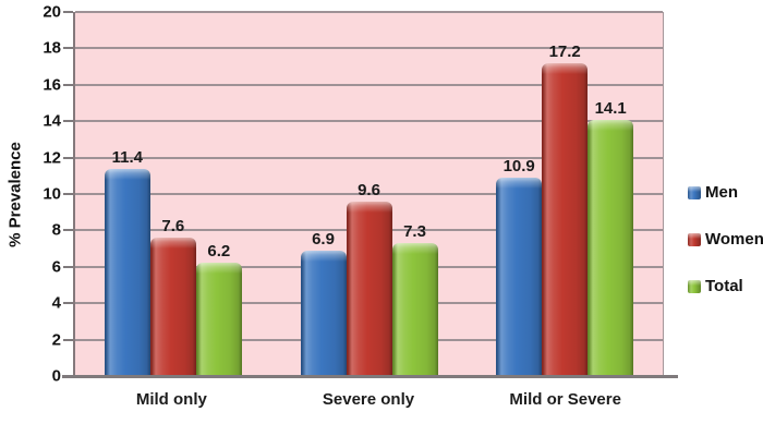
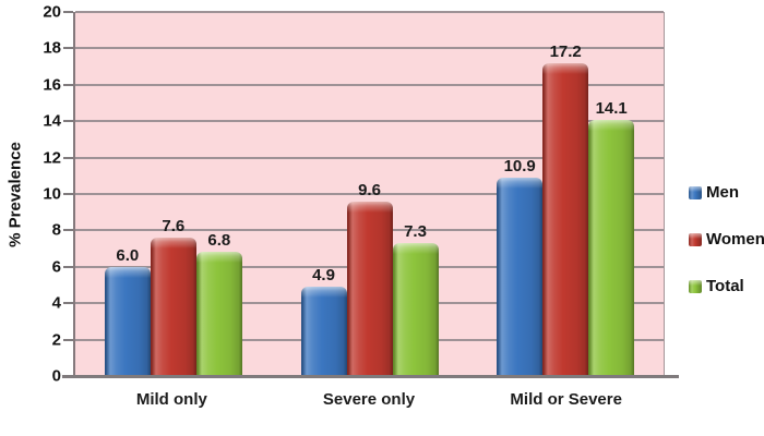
Men/Mild only: 11.4 -> 6.0
Total/Mild only: 6.2 -> 6.8
Men/Severe only: 6.9 -> 4.9
